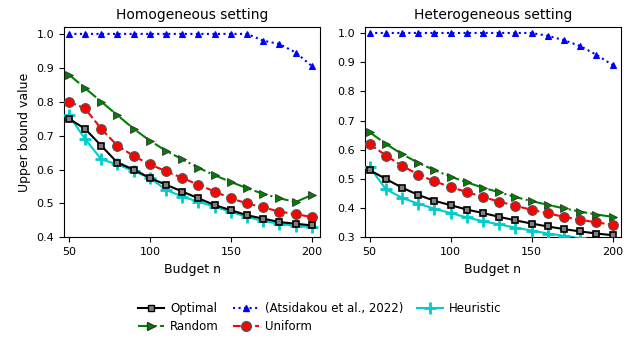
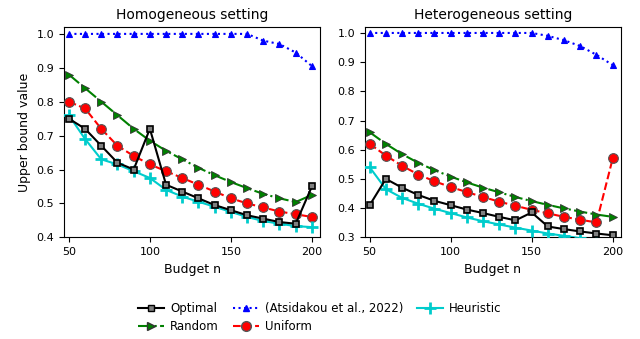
Homogeneous setting/Optimal/100: 0.575 -> 0.720
Homogeneous setting/Optimal/200: 0.435 -> 0.550
Heterogeneous setting/Optimal/50: 0.530 -> 0.410
Heterogeneous setting/Optimal/150: 0.347 -> 0.385
Heterogeneous setting/Uniform/200: 0.343 -> 0.570
